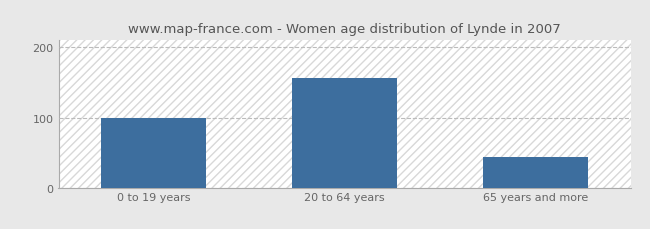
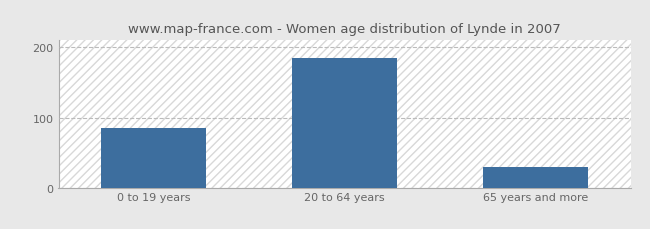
0 to 19 years: 100 -> 85
20 to 64 years: 156 -> 185
65 years and more: 44 -> 30
